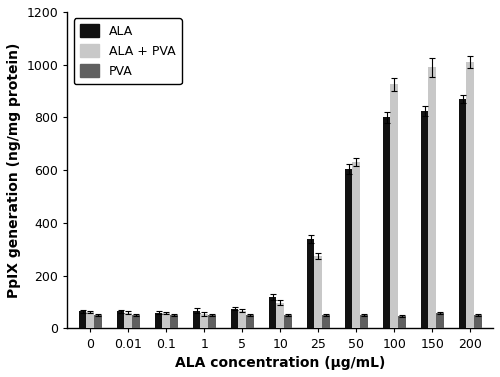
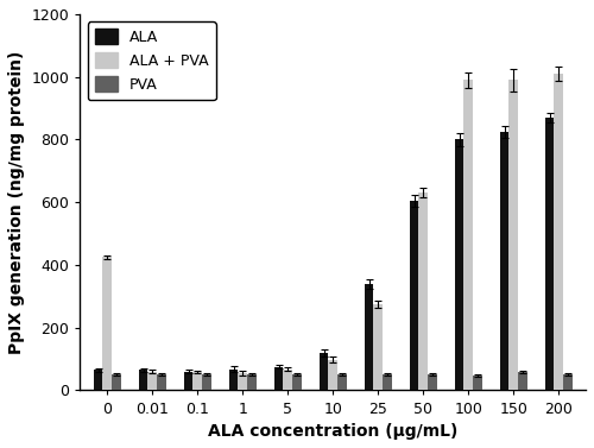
ALA + PVA/0: 62 -> 425
ALA + PVA/100: 925 -> 990
